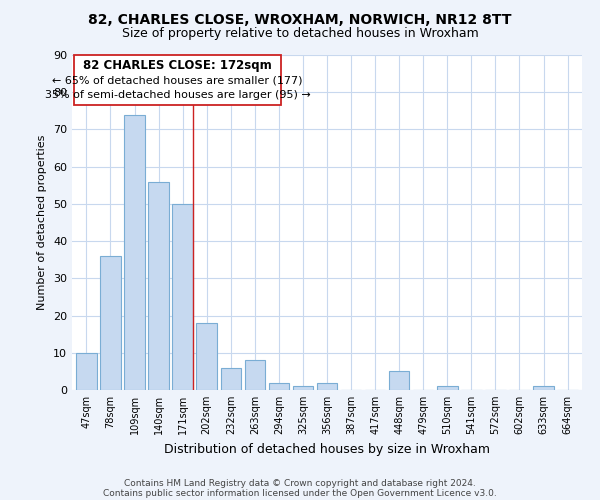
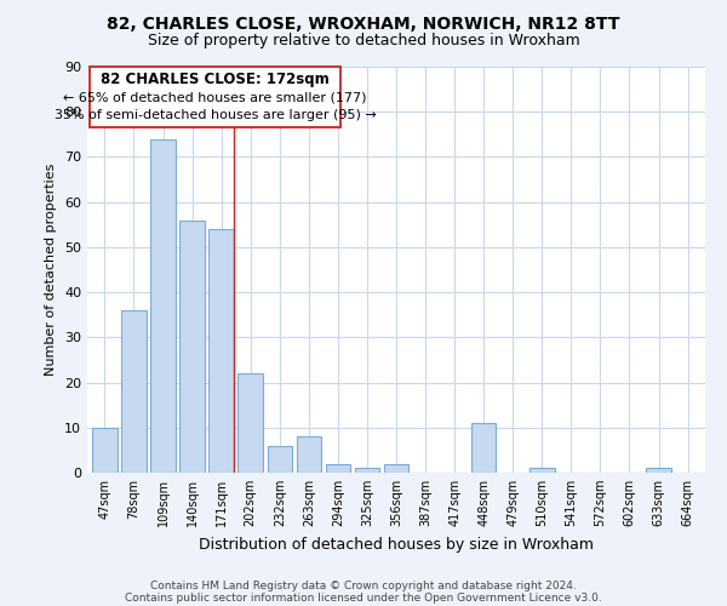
171sqm: 50 -> 54
202sqm: 18 -> 22
448sqm: 5 -> 11
